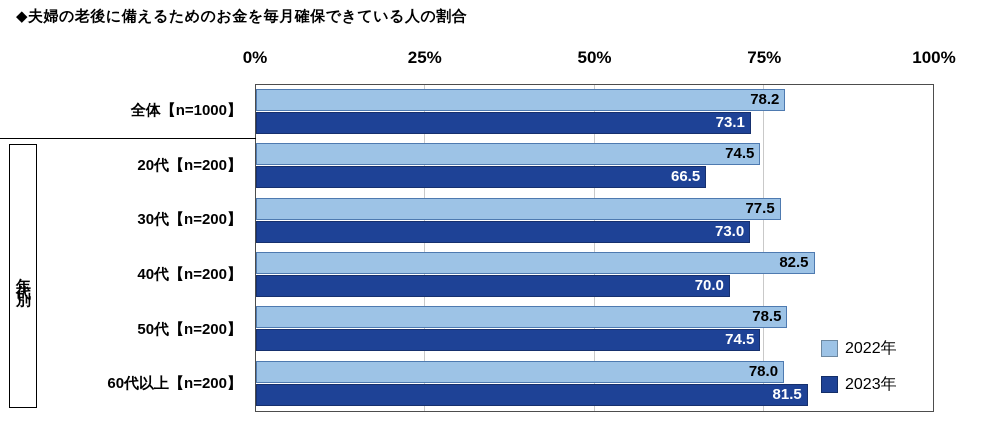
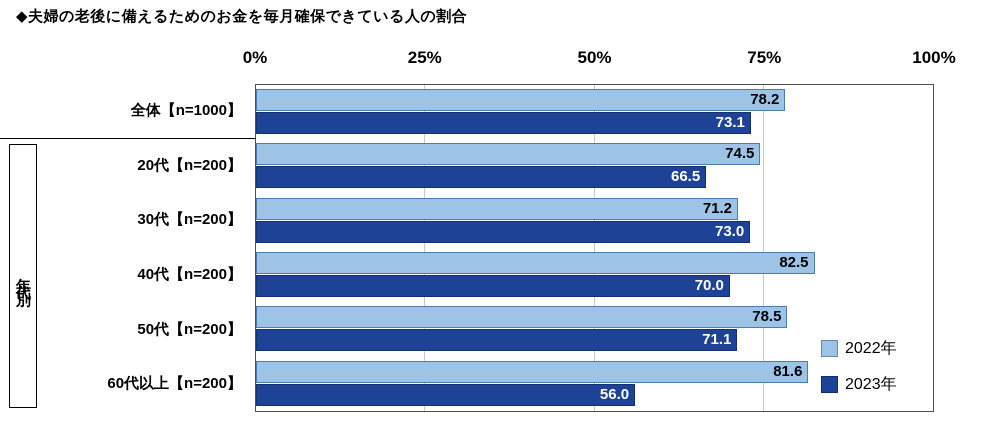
2022年/30代【n=200】: 77.5 -> 71.2
2023年/50代【n=200】: 74.5 -> 71.1
2022年/60代以上【n=200】: 78.0 -> 81.6
2023年/60代以上【n=200】: 81.5 -> 56.0
